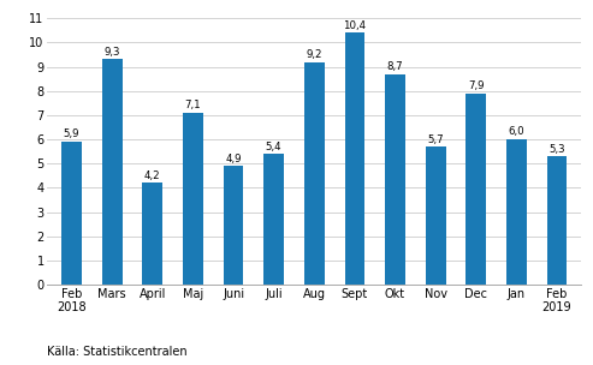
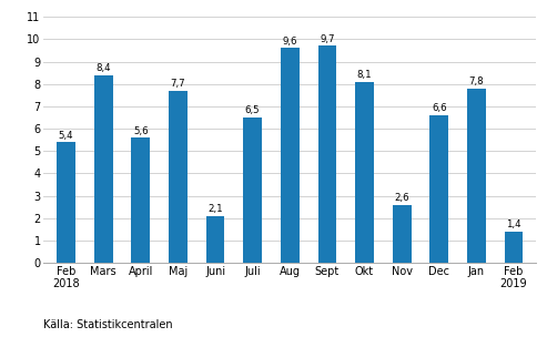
Feb 2018: 5,9 -> 5,4
Mars: 9,3 -> 8,4
April: 4,2 -> 5,6
Maj: 7,1 -> 7,7
Juni: 4,9 -> 2,1
Juli: 5,4 -> 6,5
Aug: 9,2 -> 9,6
Sept: 10,4 -> 9,7
Okt: 8,7 -> 8,1
Nov: 5,7 -> 2,6
Dec: 7,9 -> 6,6
Jan: 6,0 -> 7,8
Feb 2019: 5,3 -> 1,4
